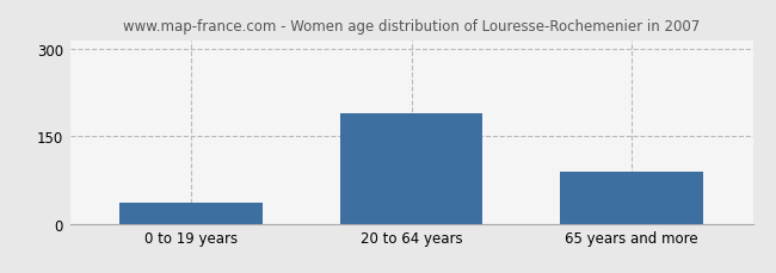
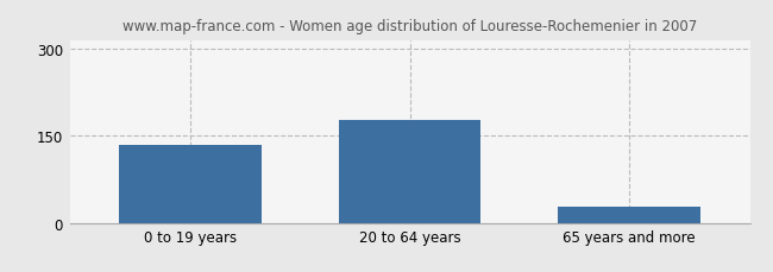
0 to 19 years: 35 -> 135
20 to 64 years: 190 -> 178
65 years and more: 90 -> 28
